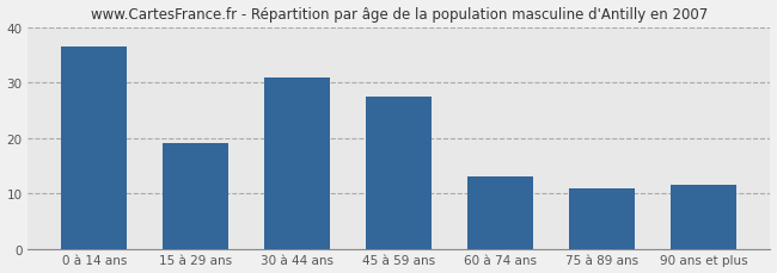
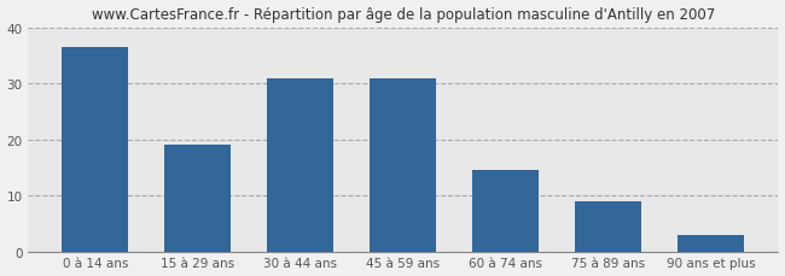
45 à 59 ans: 27.5 -> 31.0
60 à 74 ans: 13.0 -> 14.5
75 à 89 ans: 11.0 -> 9.0
90 ans et plus: 11.5 -> 3.0
